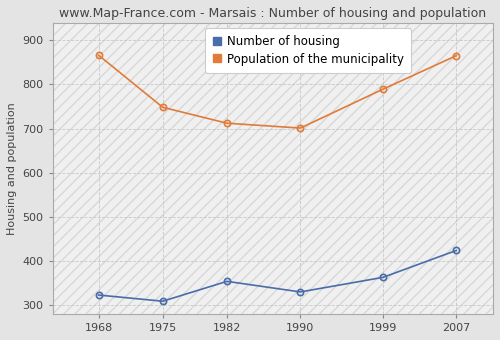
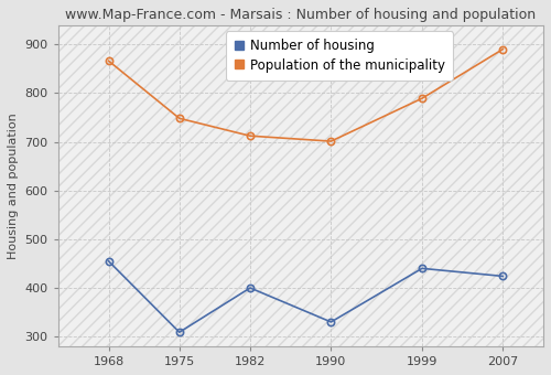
Number of housing/1968: 323 -> 455
Number of housing/1982: 354 -> 400
Number of housing/1999: 363 -> 440
Population of the municipality/2007: 865 -> 890
